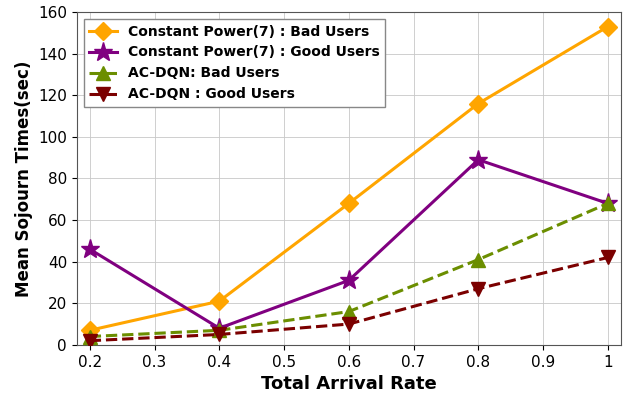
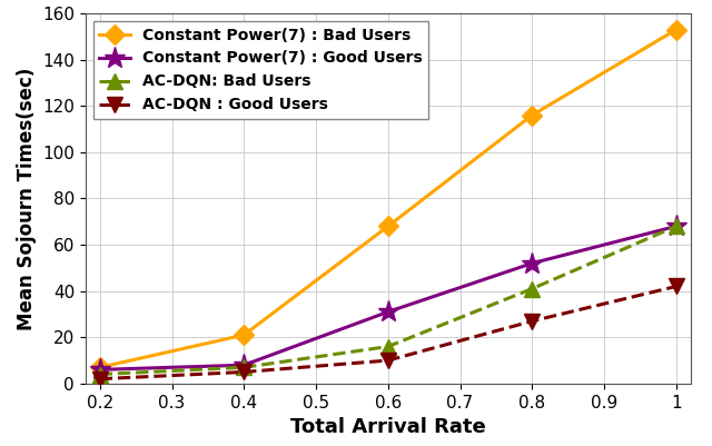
Constant Power(7) : Good Users/0.2: 46 -> 6
Constant Power(7) : Good Users/0.8: 89 -> 52
